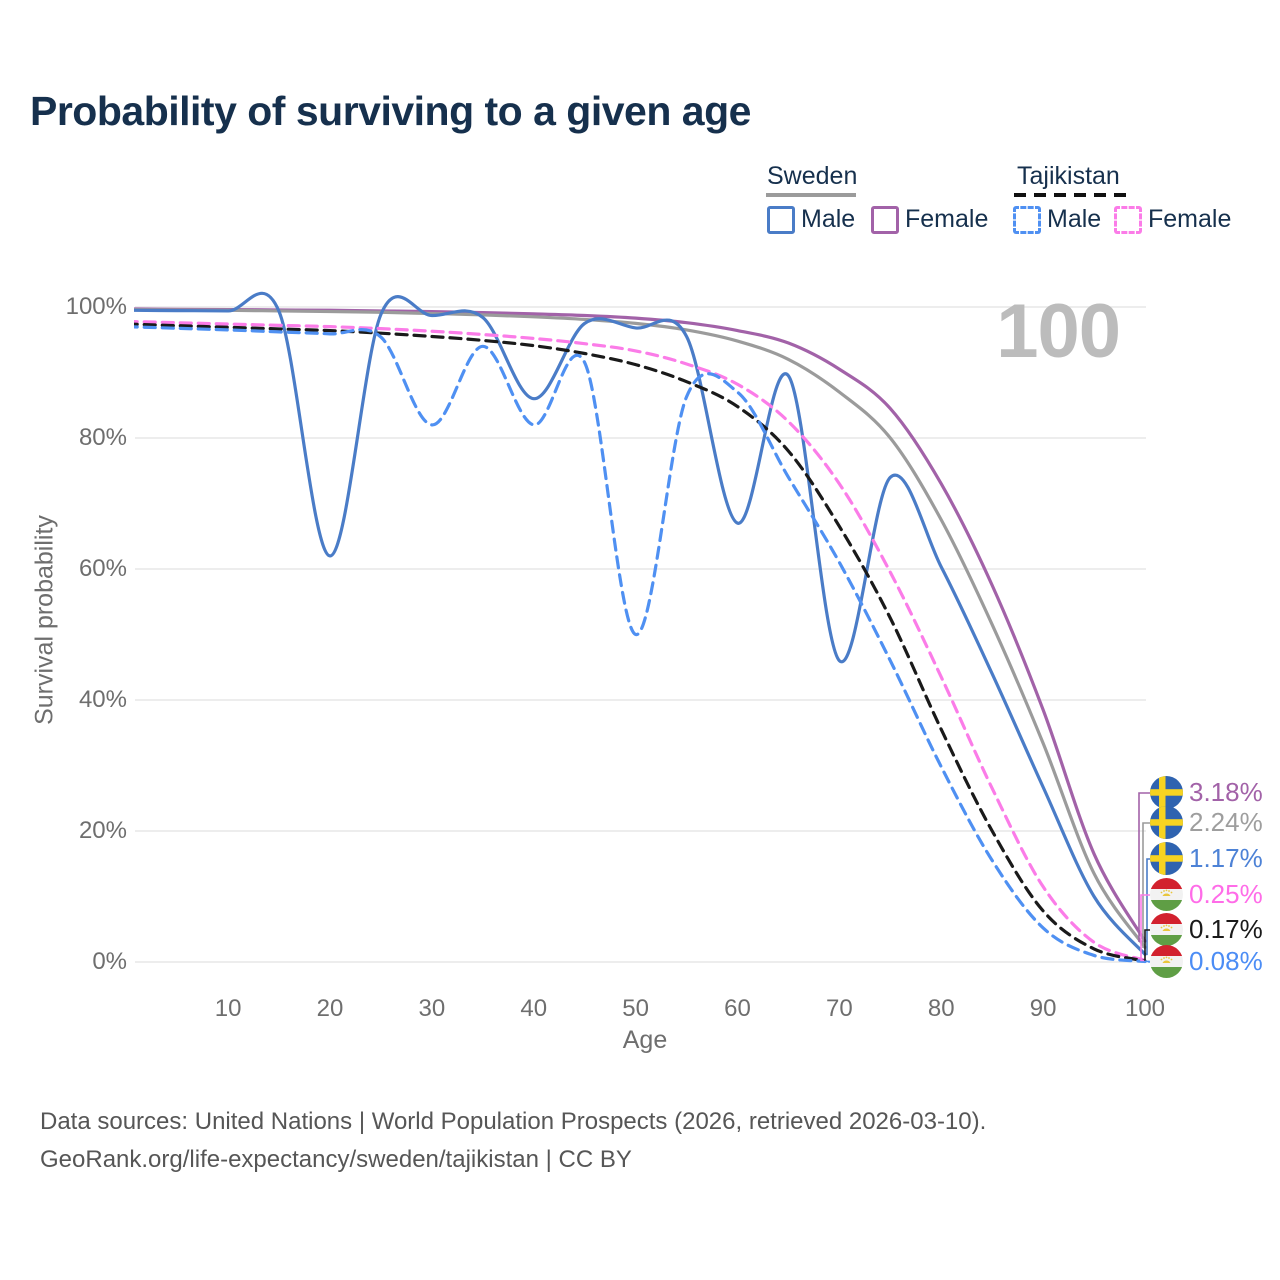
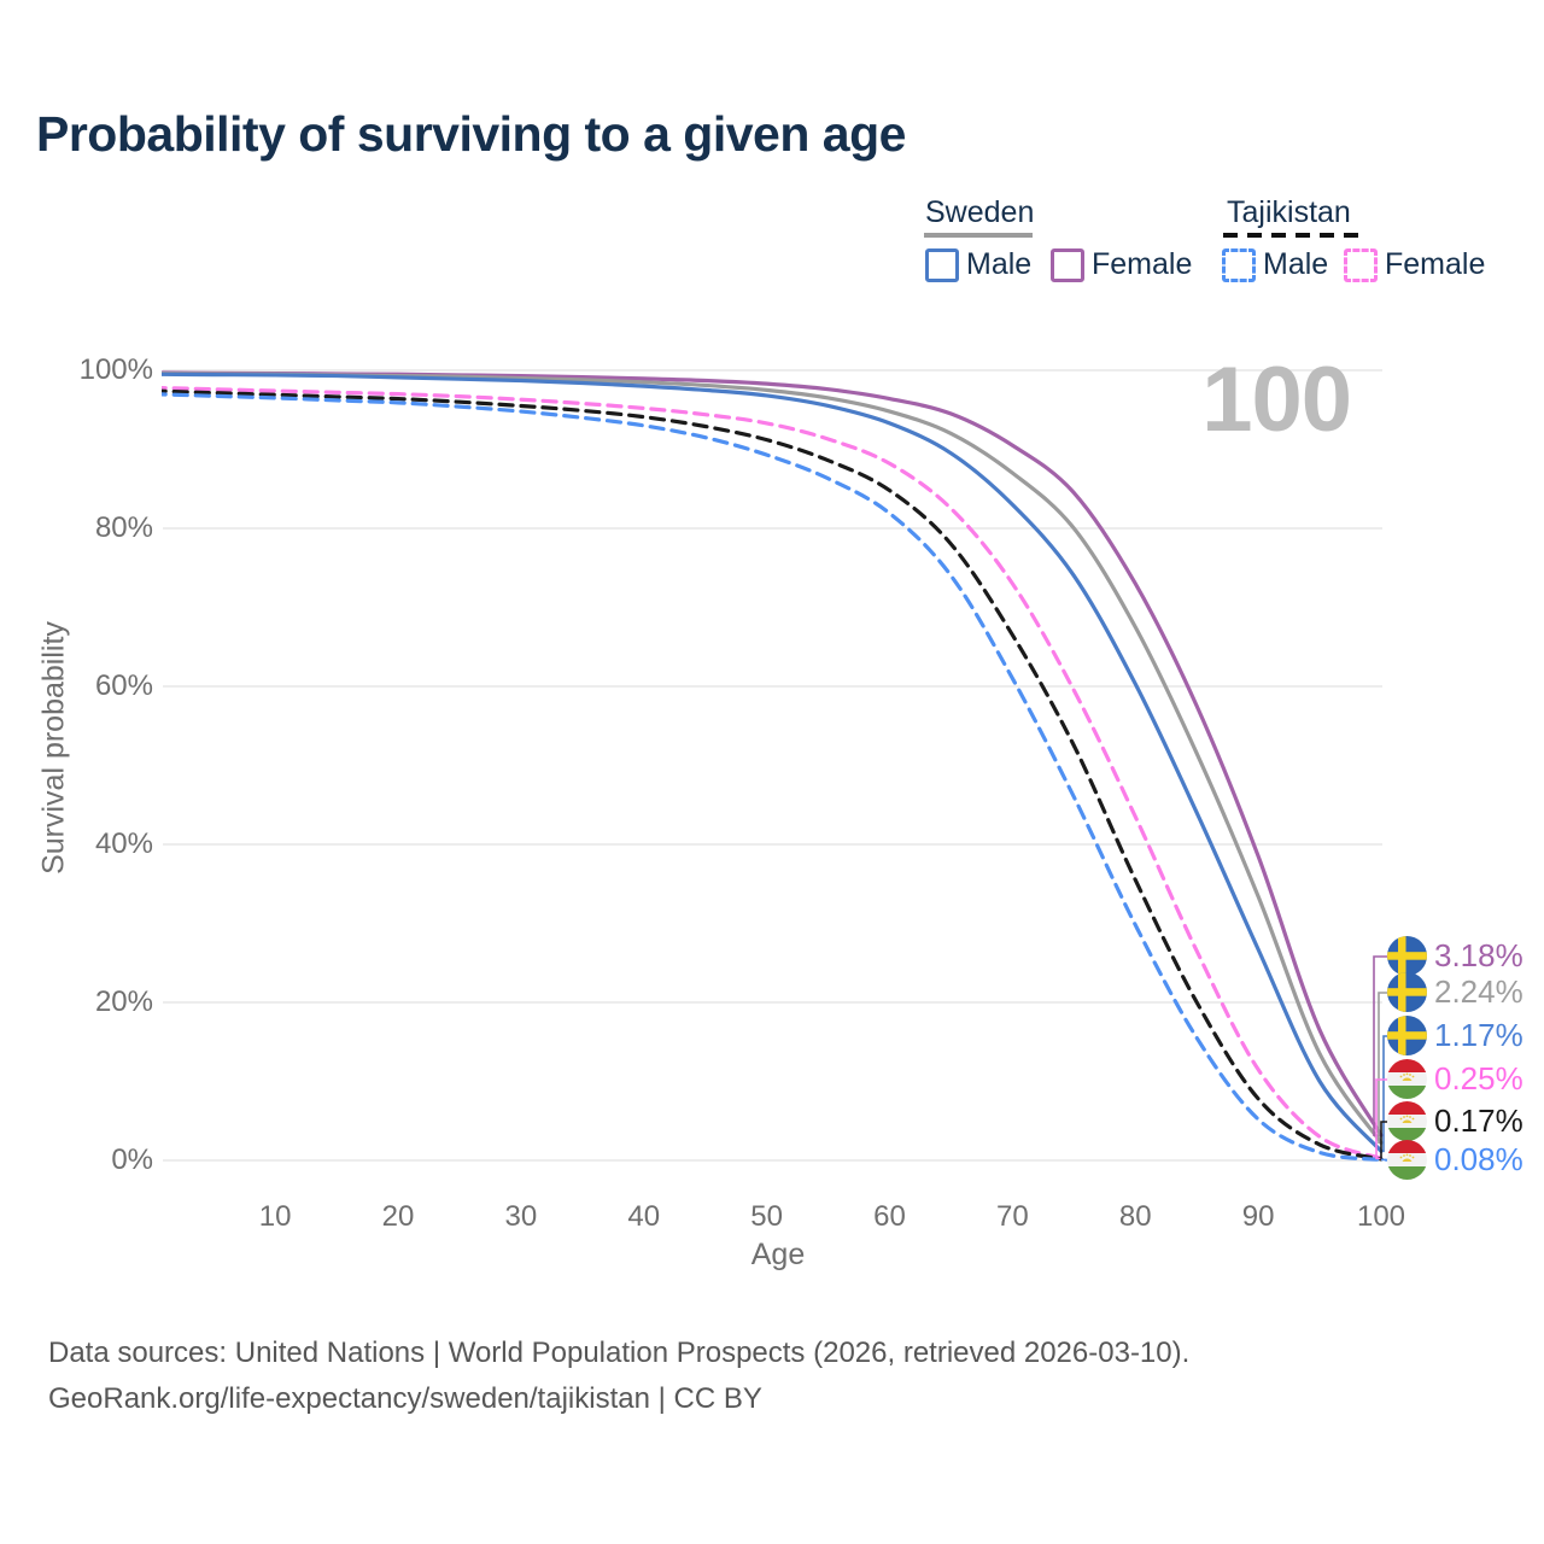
Sweden Male/20: 62% -> 99%
Tajikistan Male/30: 82% -> 95%
Sweden Male/40: 86% -> 98%
Tajikistan Male/40: 82% -> 93%
Tajikistan Male/50: 50% -> 89%
Sweden Male/60: 67% -> 93%
Tajikistan Male/60: 87% -> 82%
Sweden Male/70: 46% -> 83%
